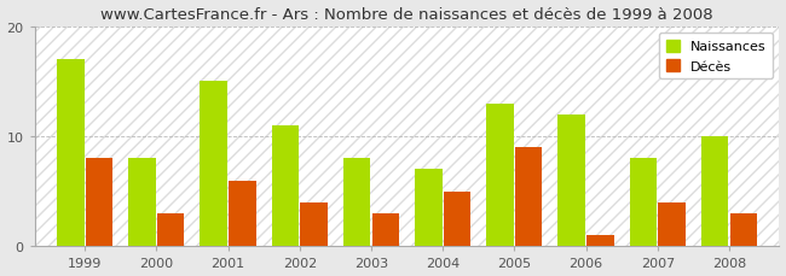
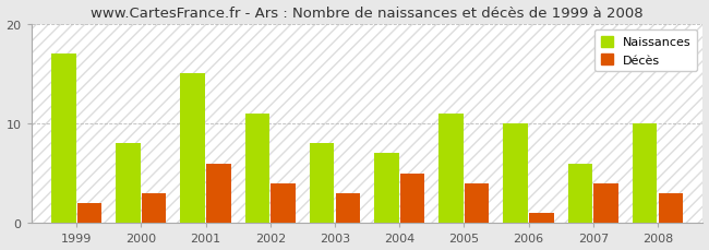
Décès/1999: 8 -> 2
Naissances/2005: 13 -> 11
Décès/2005: 9 -> 4
Naissances/2006: 12 -> 10
Naissances/2007: 8 -> 6
